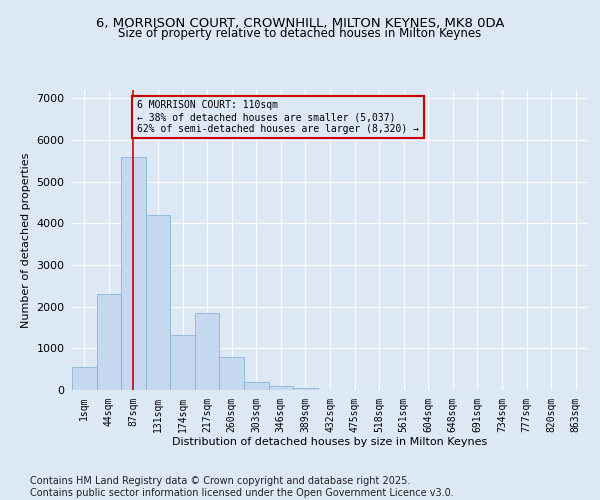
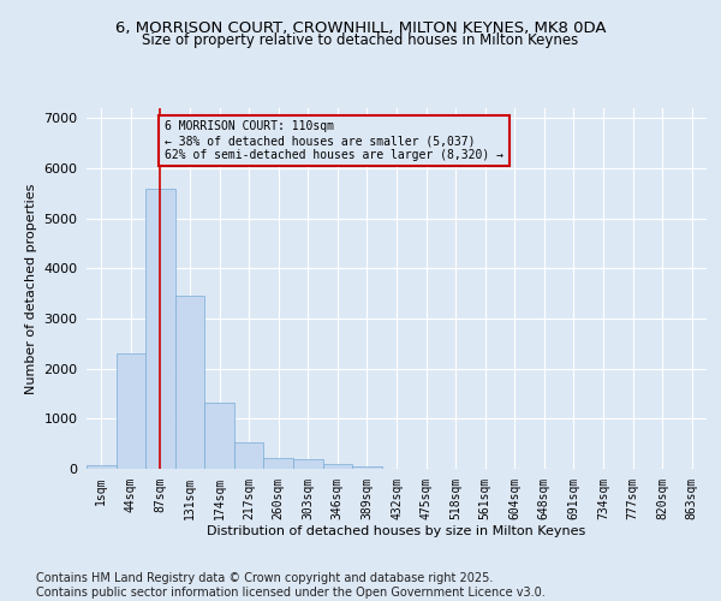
1sqm: 550 -> 80
131sqm: 4200 -> 3450
217sqm: 1850 -> 520
260sqm: 800 -> 220
